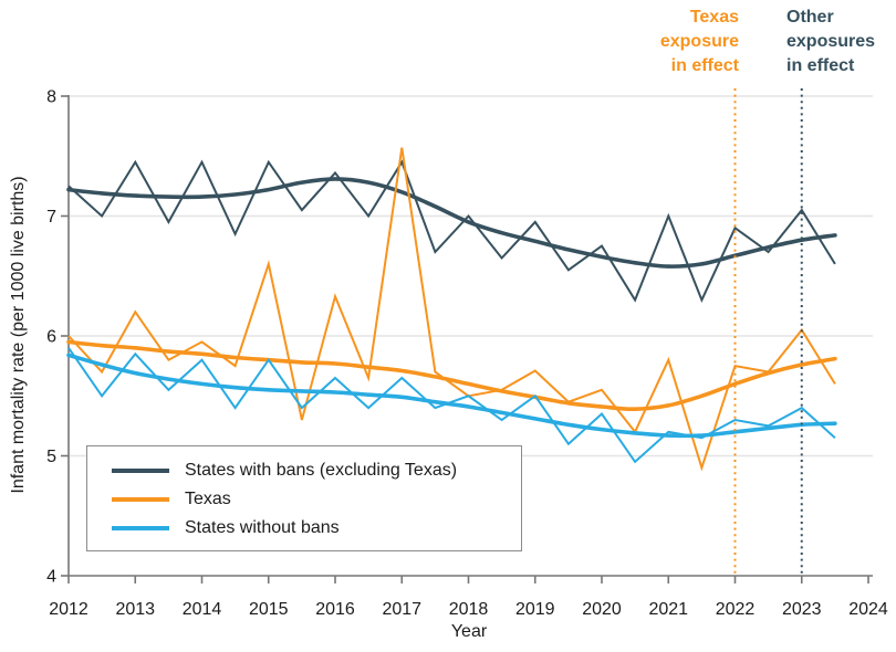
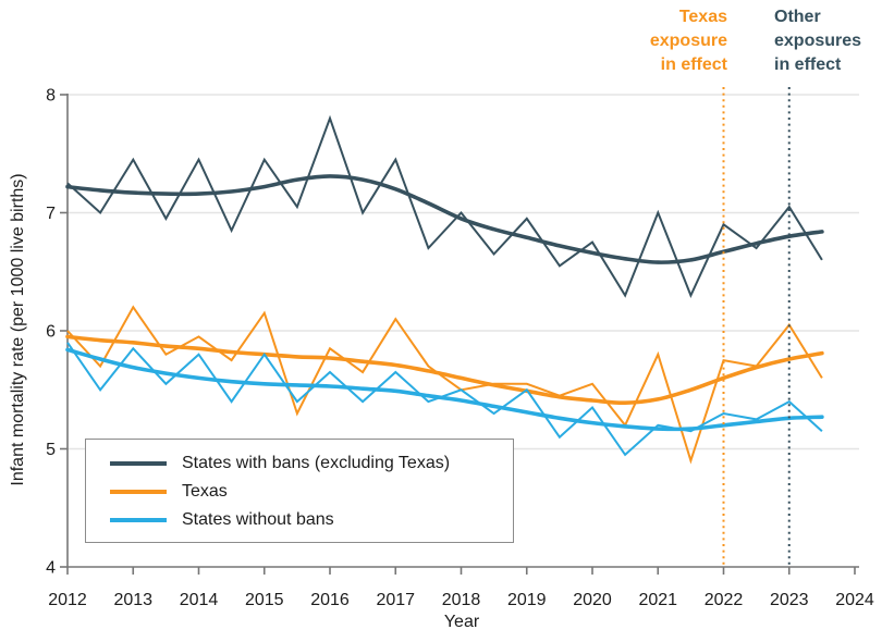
Texas/2015: 6.60 -> 6.15
States with bans (excluding Texas)/2016: 7.36 -> 7.80
Texas/2016: 6.33 -> 5.85
Texas/2017: 7.57 -> 6.10
Texas/2019: 5.71 -> 5.55
